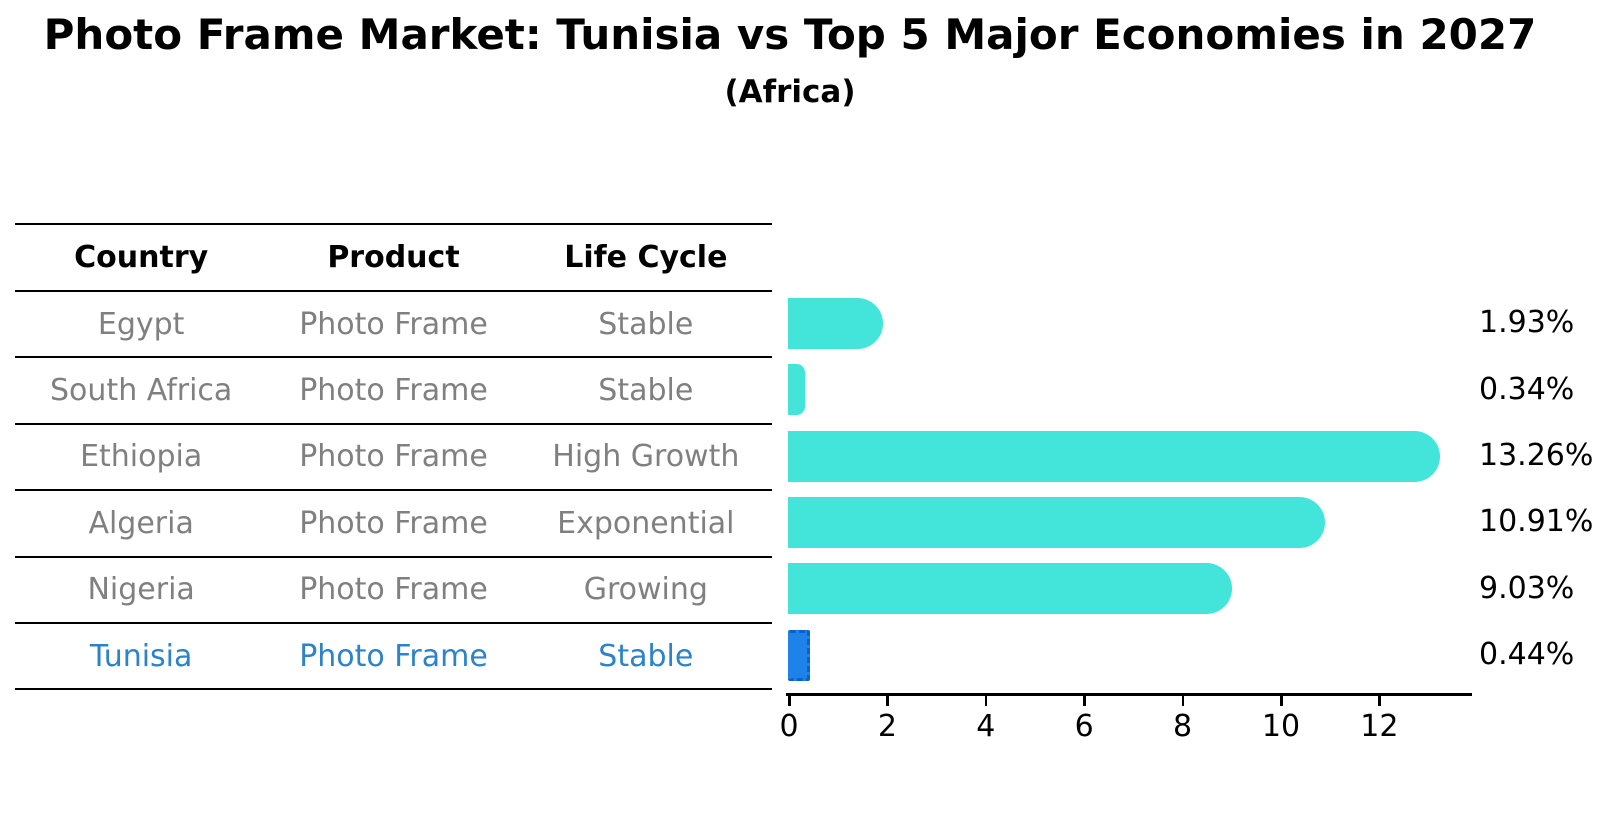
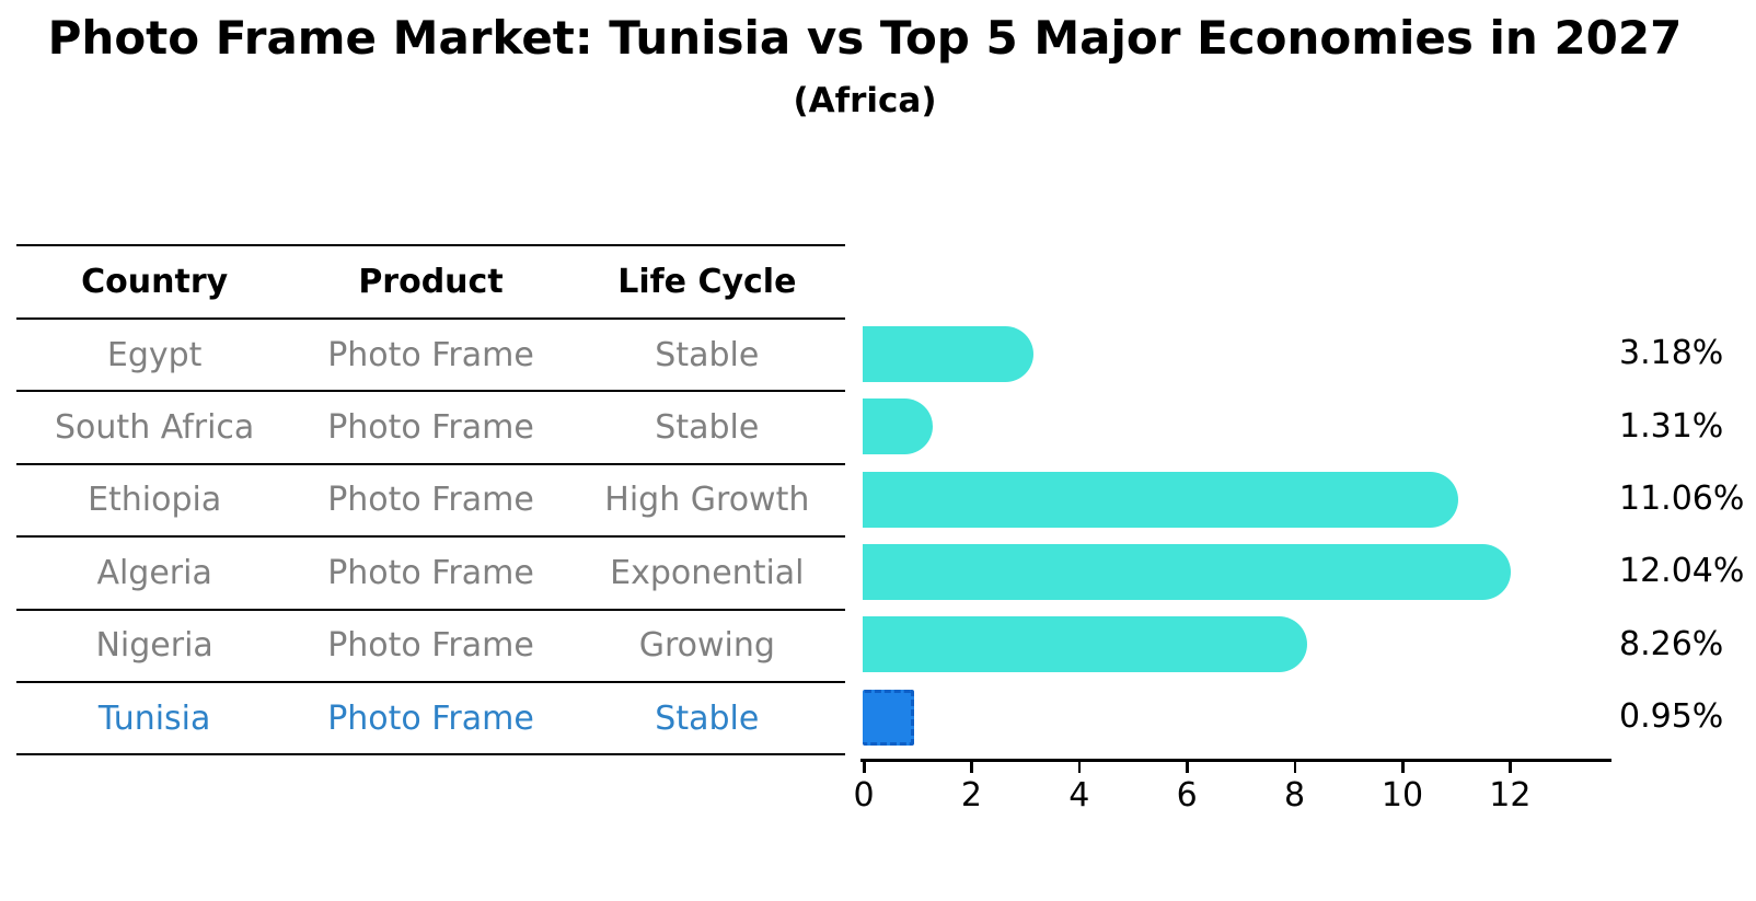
Egypt: 1.93% -> 3.18%
South Africa: 0.34% -> 1.31%
Ethiopia: 13.26% -> 11.06%
Algeria: 10.91% -> 12.04%
Nigeria: 9.03% -> 8.26%
Tunisia: 0.44% -> 0.95%
